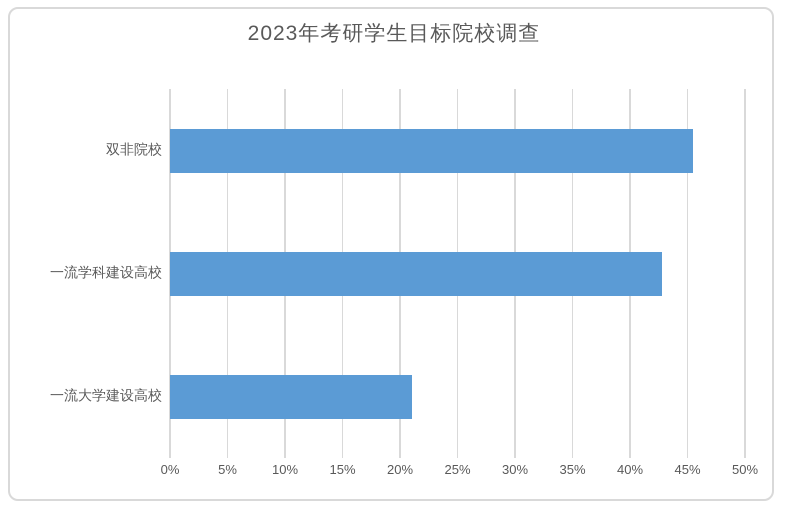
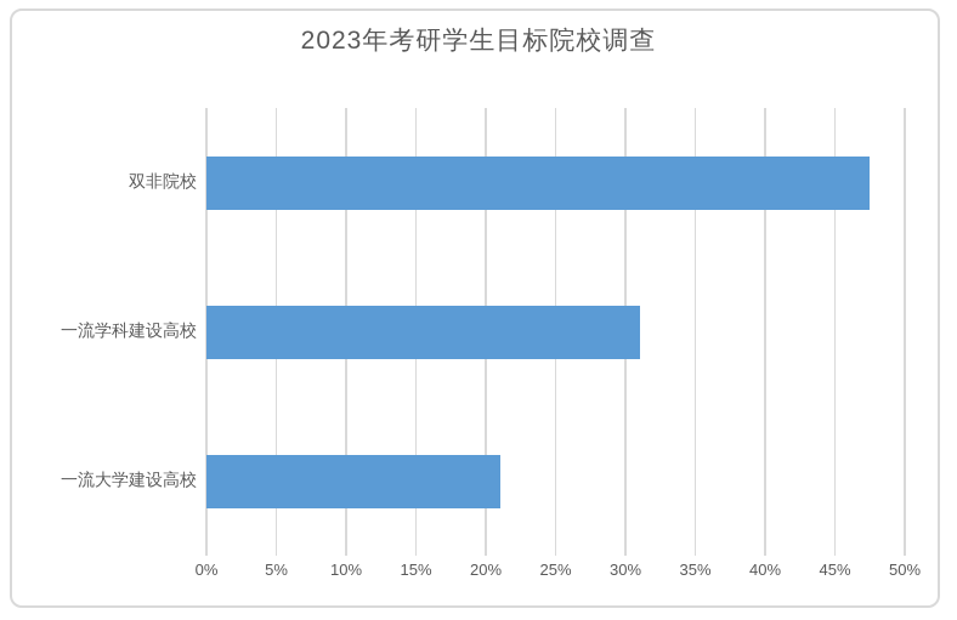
双非院校: 45.5% -> 47.5%
一流学科建设高校: 42.8% -> 31.0%
